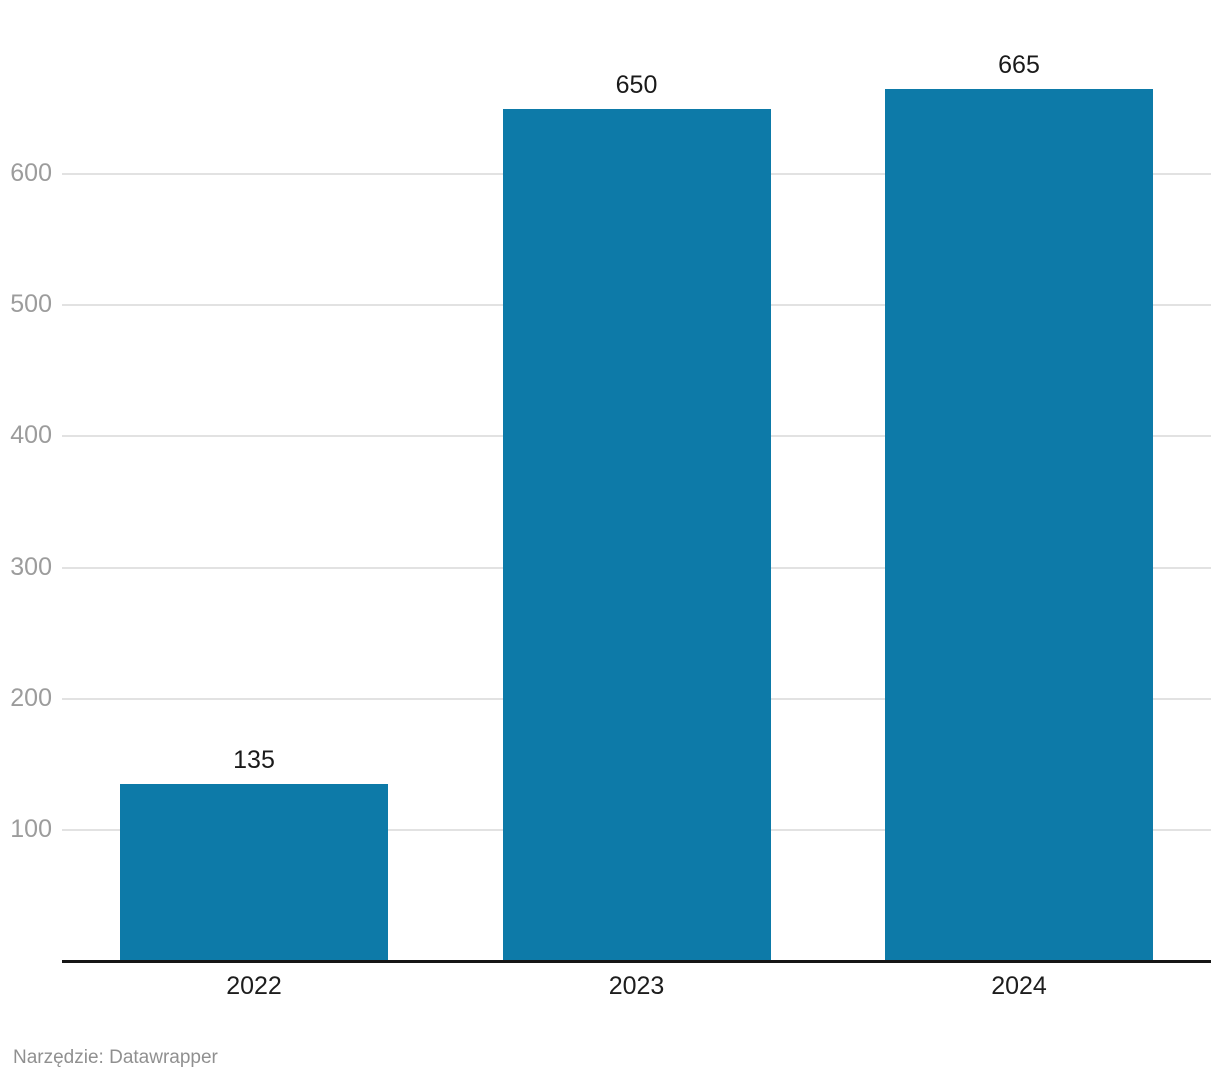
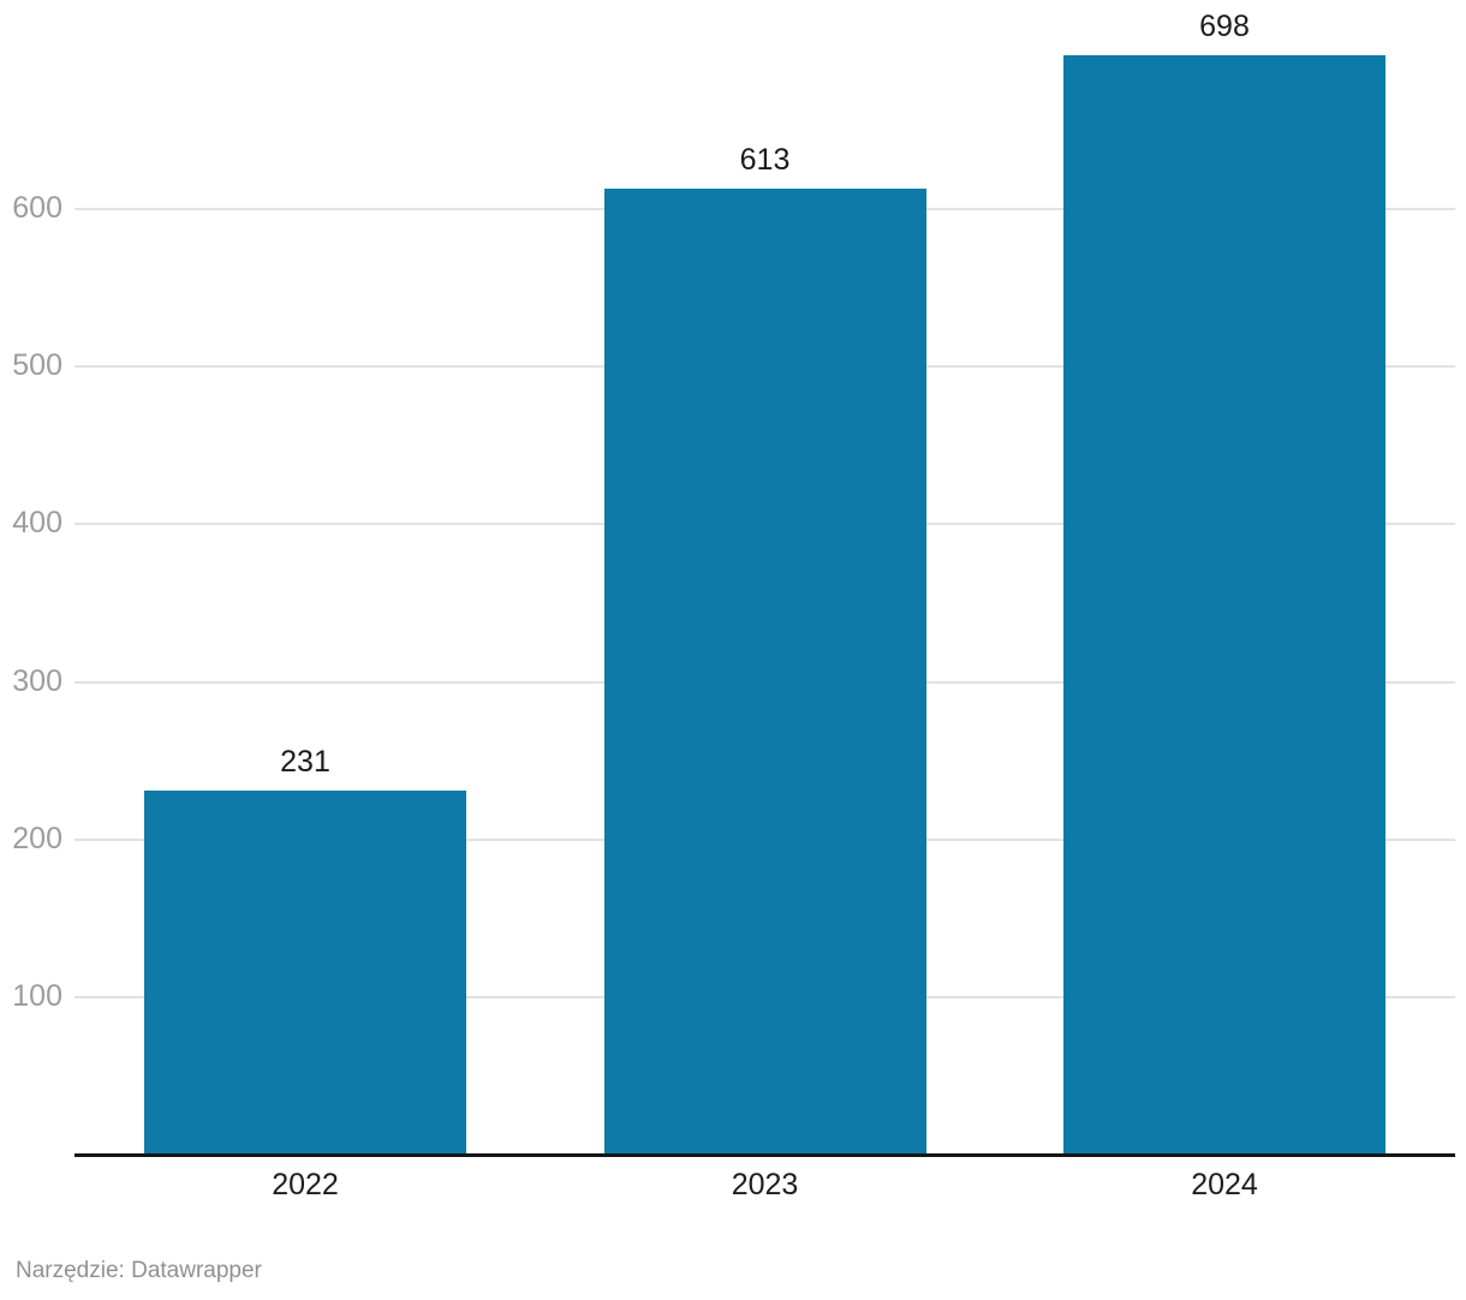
2022: 135 -> 231
2023: 650 -> 613
2024: 665 -> 698
